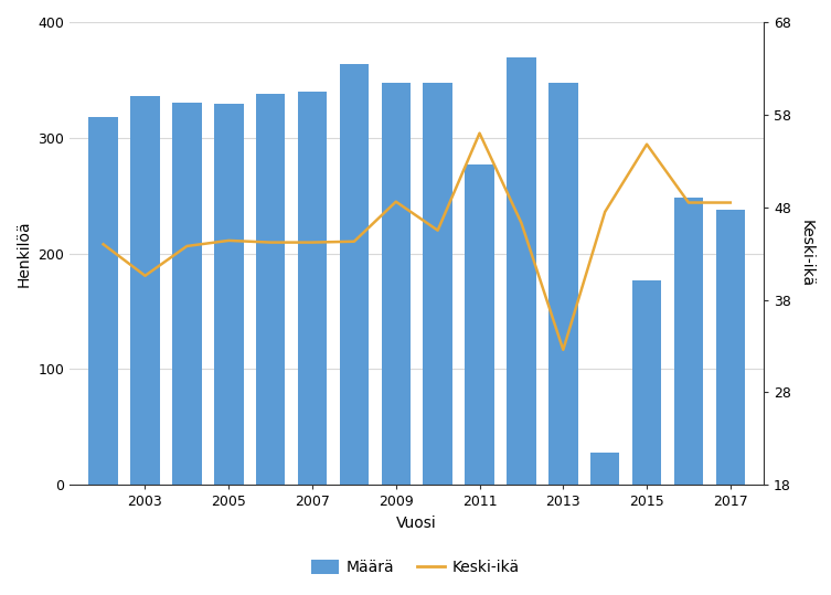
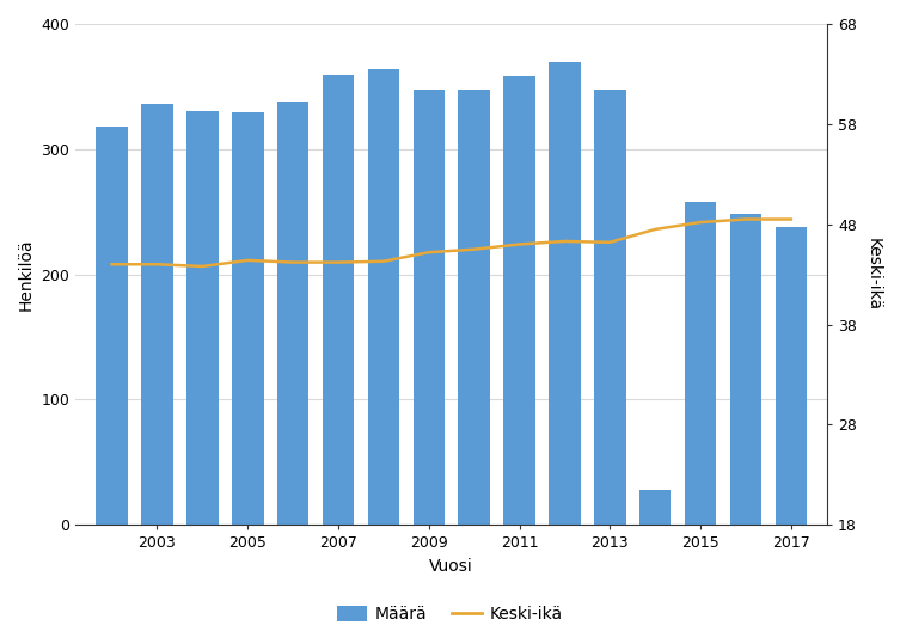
Keski-ikä/2003: 40.6 -> 44.0
Määrä/2007: 340 -> 359
Keski-ikä/2009: 48.6 -> 45.2
Määrä/2011: 277 -> 358
Keski-ikä/2011: 56.0 -> 46.0
Keski-ikä/2013: 32.6 -> 46.2
Määrä/2015: 177 -> 258
Keski-ikä/2015: 54.8 -> 48.2
